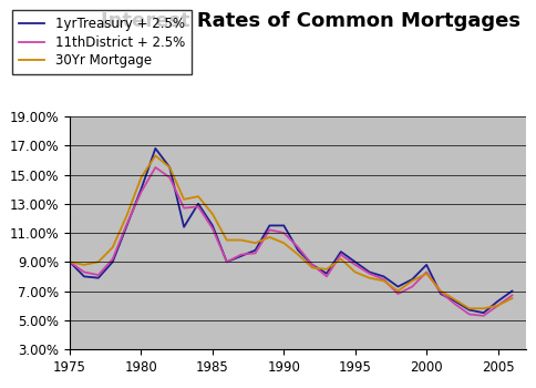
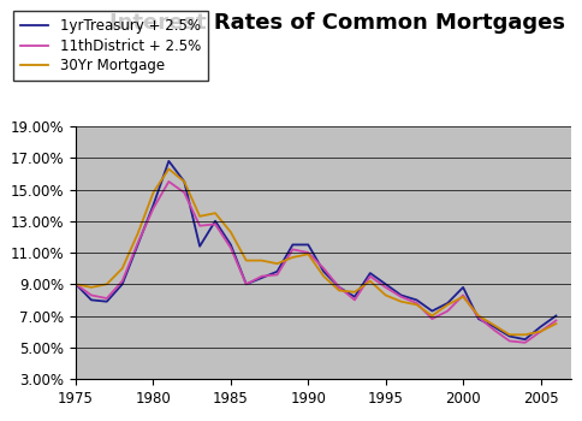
30Yr Mortgage/1990: 10.3% -> 10.9%
